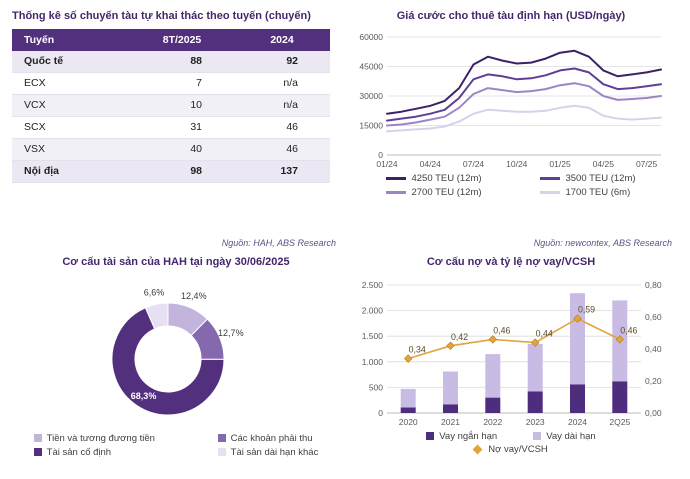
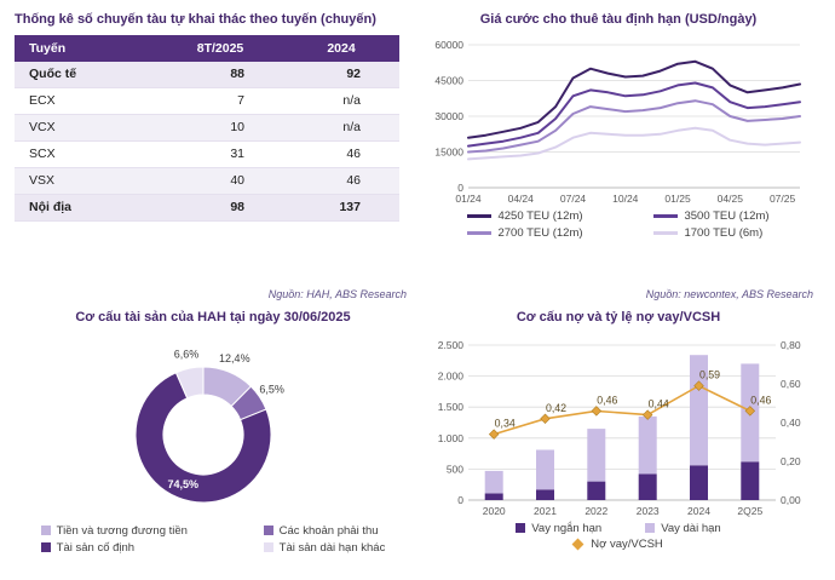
Cơ cấu tài sản của HAH tại ngày 30/06/2025/Các khoản phải thu: 12,7% -> 6,5%
Cơ cấu tài sản của HAH tại ngày 30/06/2025/Tài sản cố định: 68,3% -> 74,5%
